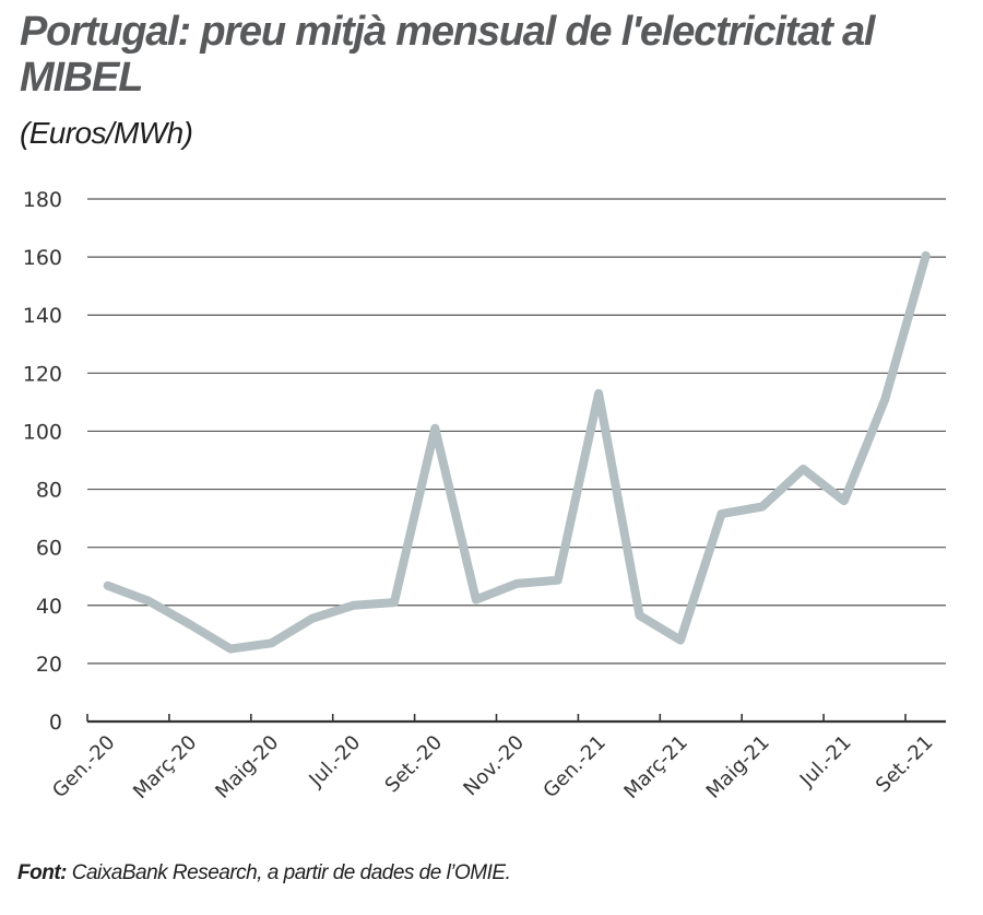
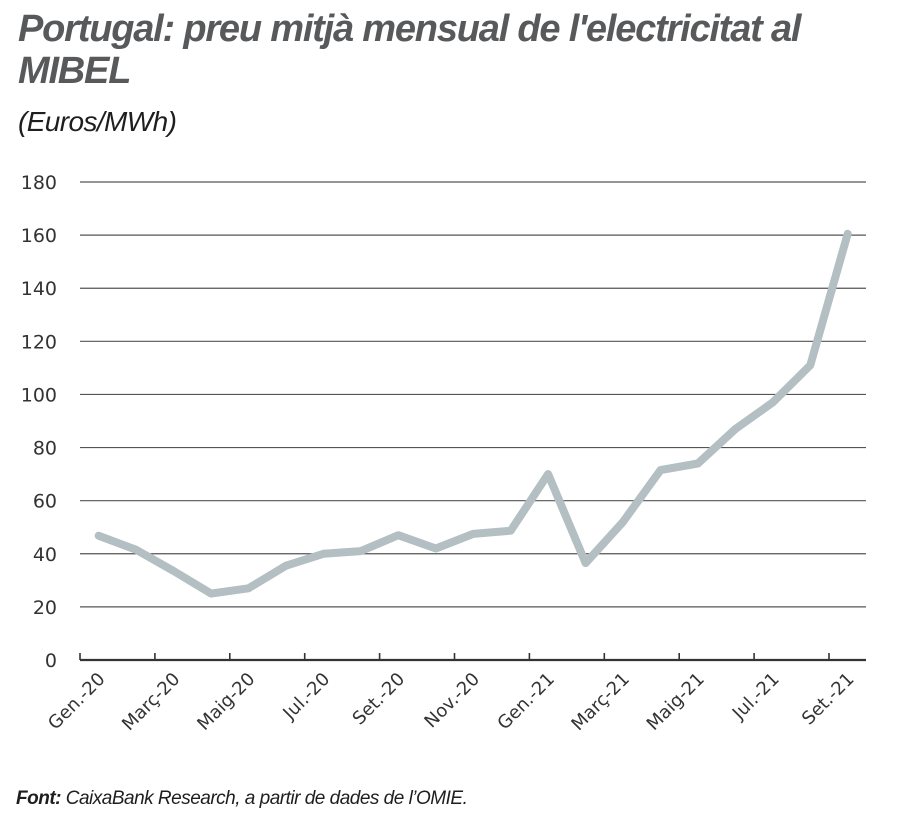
Set.-20: 101 -> 47
Gen.-21: 113 -> 70
Març-21: 28 -> 52
Jul.-21: 76 -> 97
